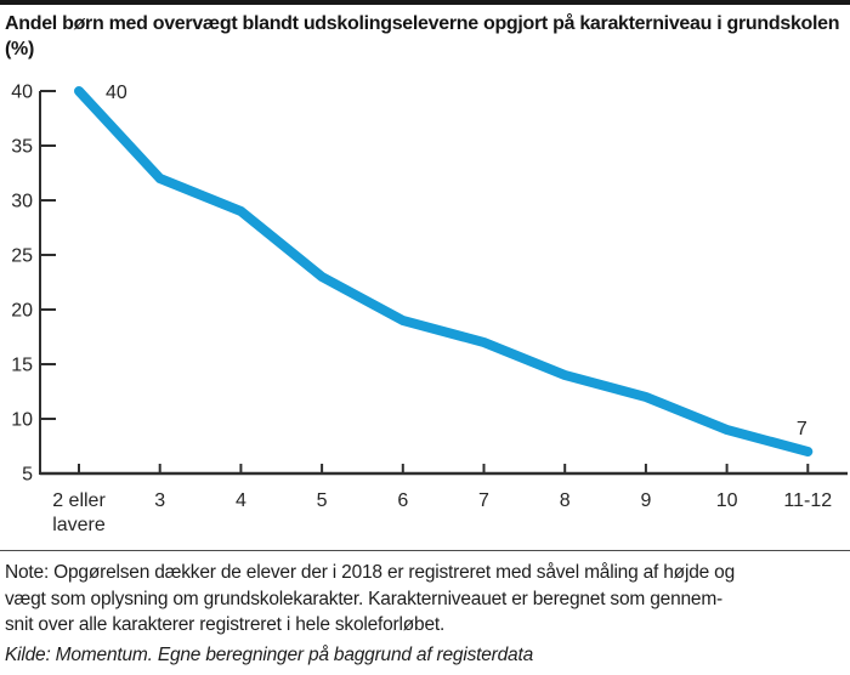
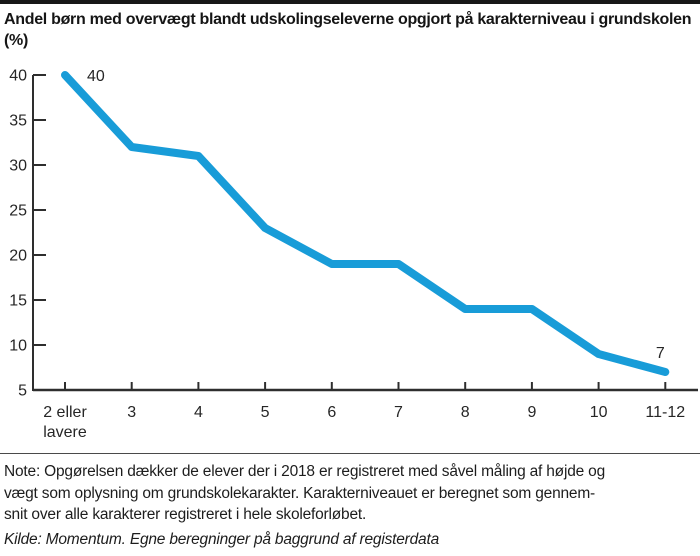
4: 29 -> 31
7: 17 -> 19
9: 12 -> 14
